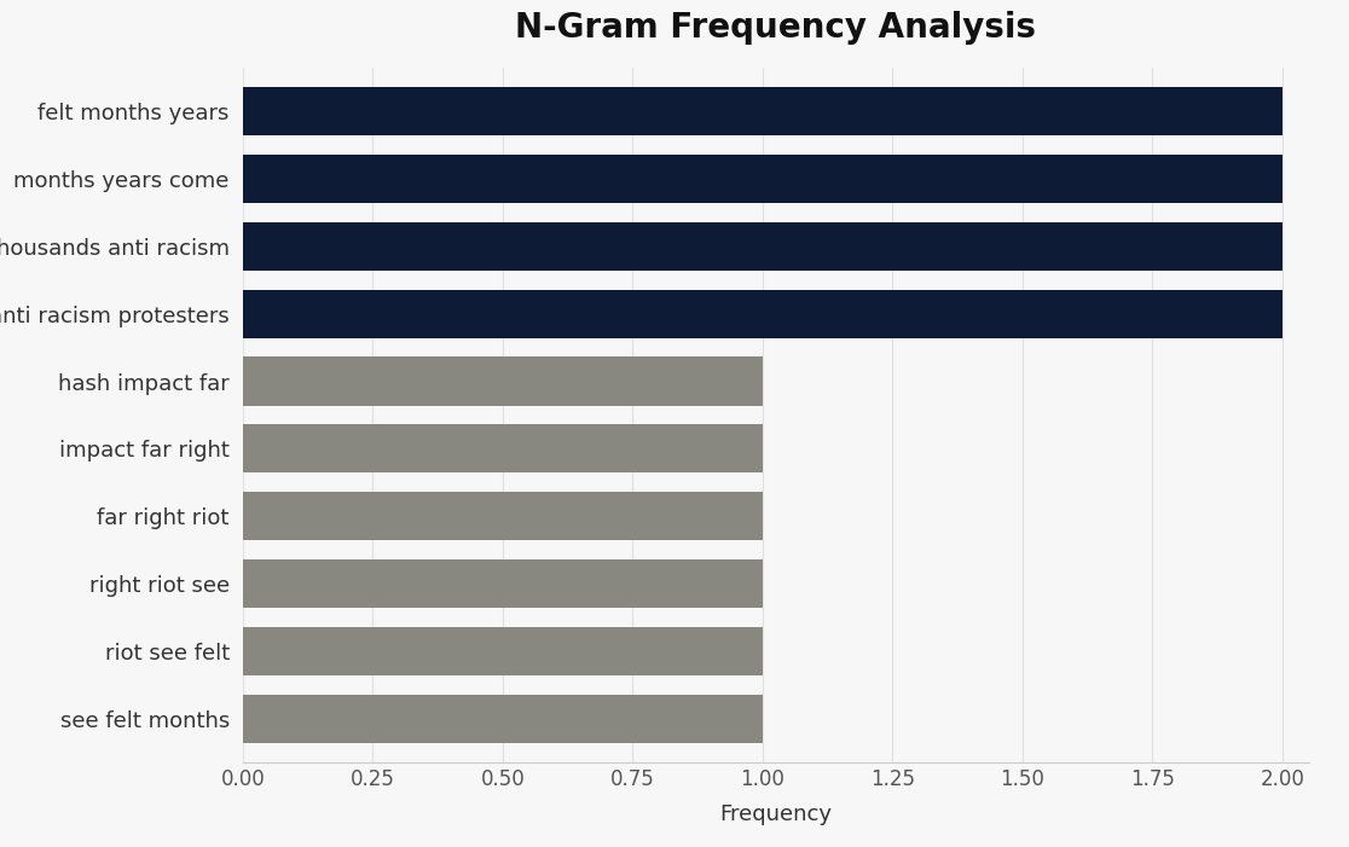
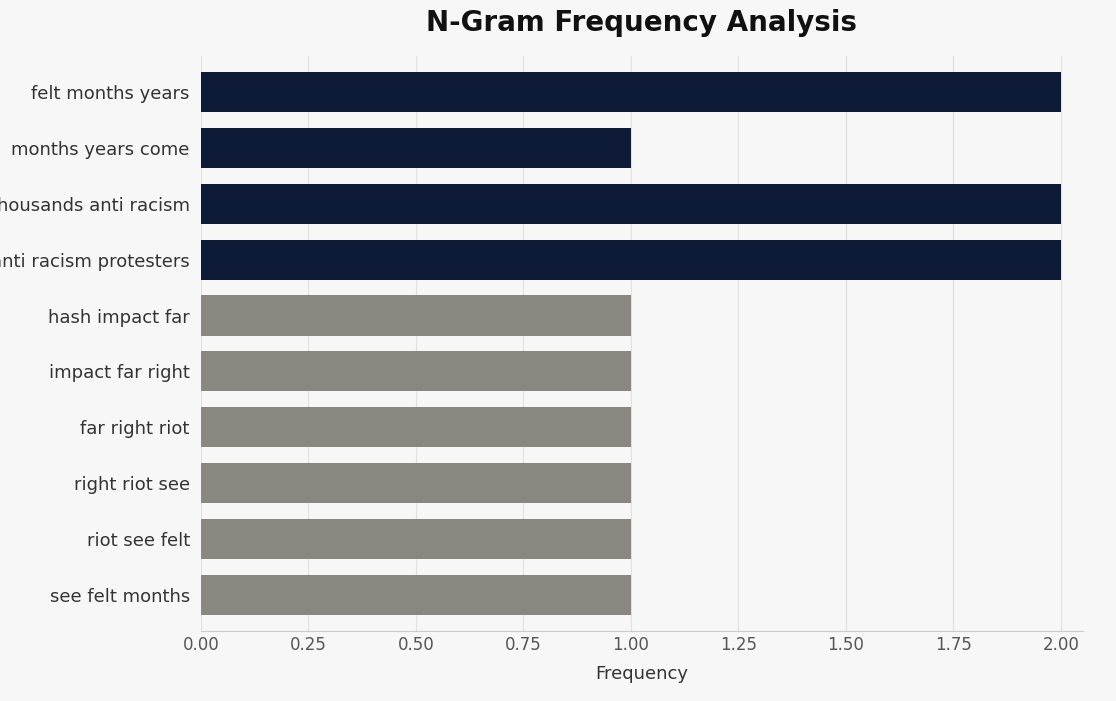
months years come: 2 -> 1
